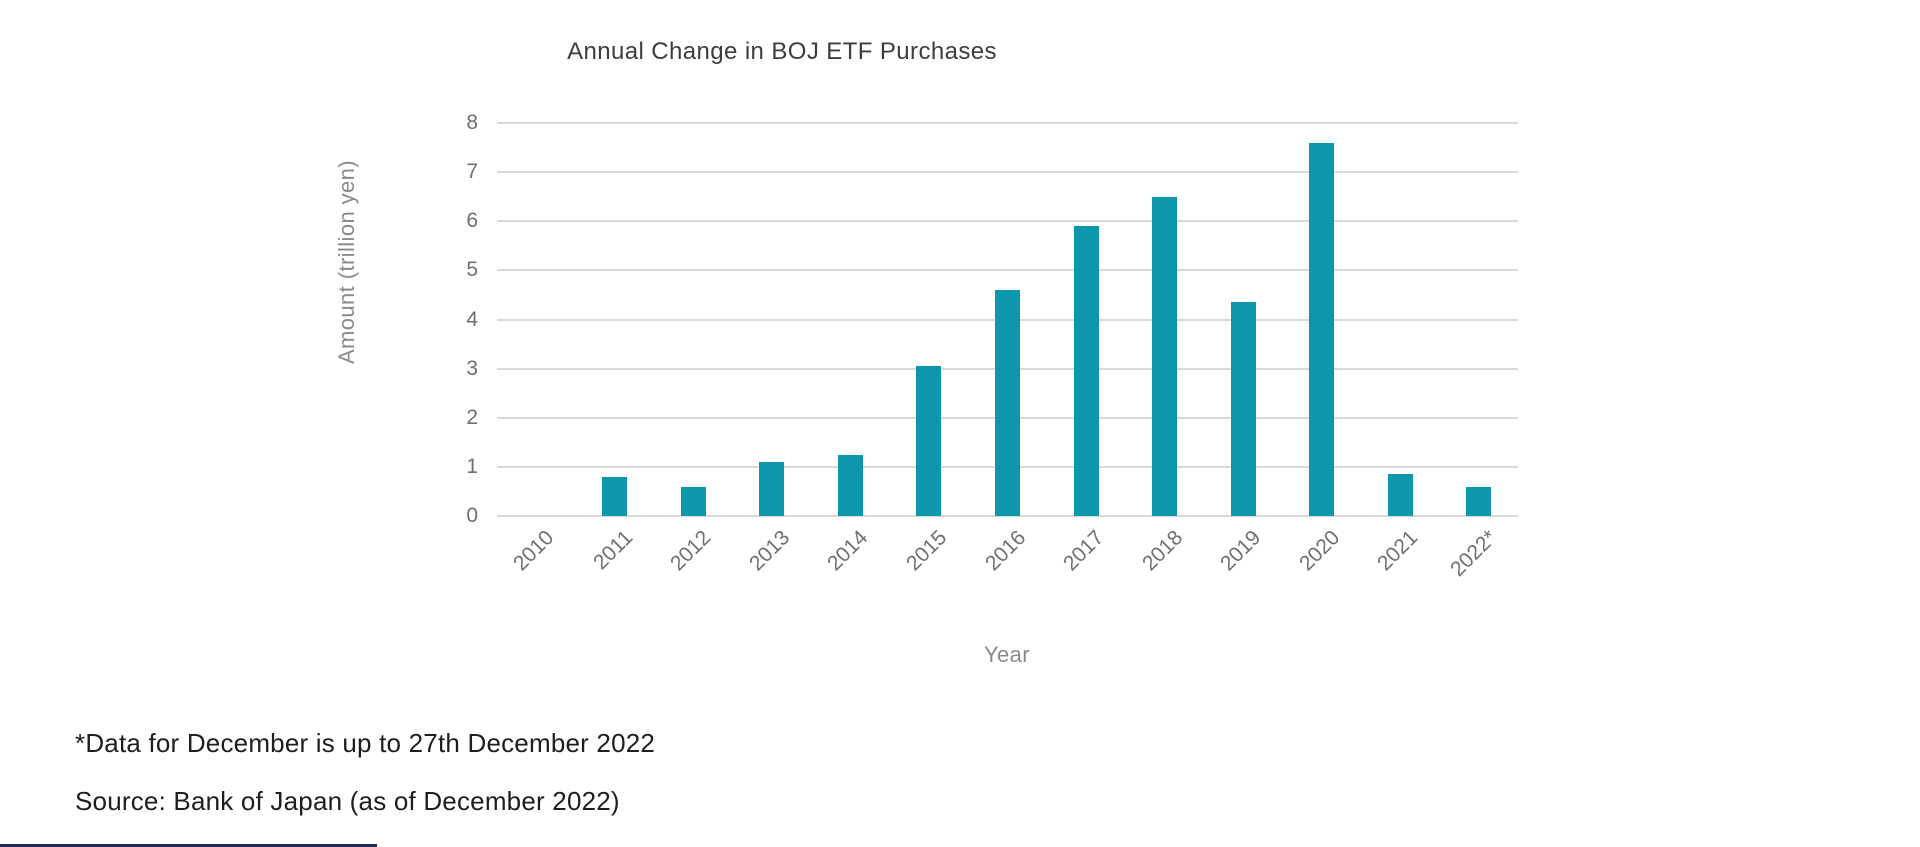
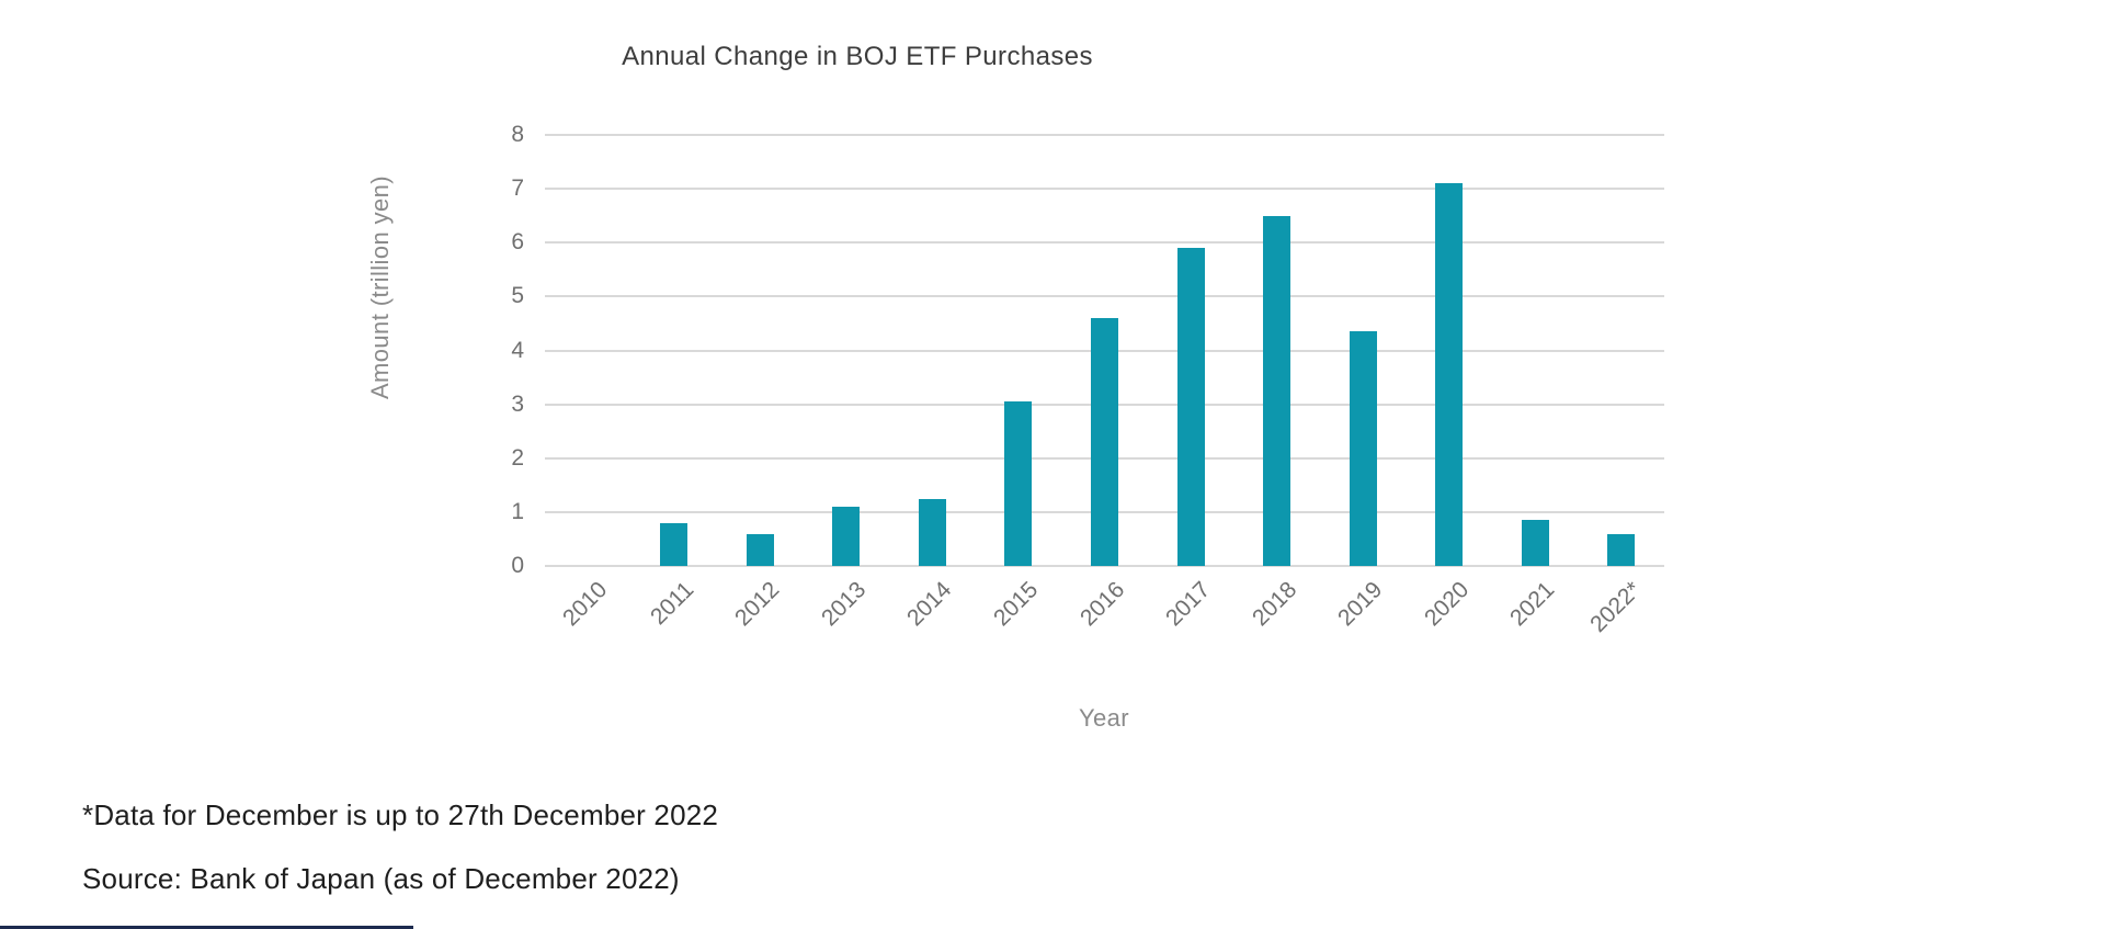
2020: 7.6 -> 7.1
